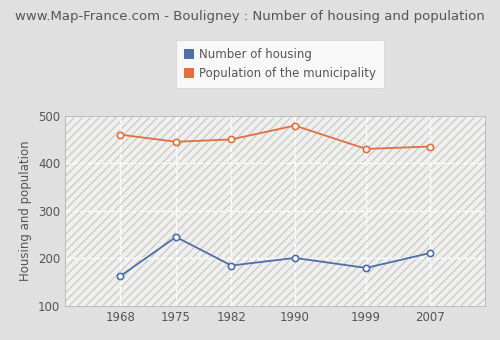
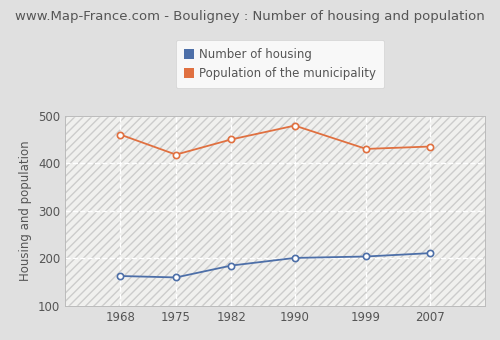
Number of housing/1975: 245 -> 160
Population of the municipality/1975: 445 -> 418
Number of housing/1999: 180 -> 204
